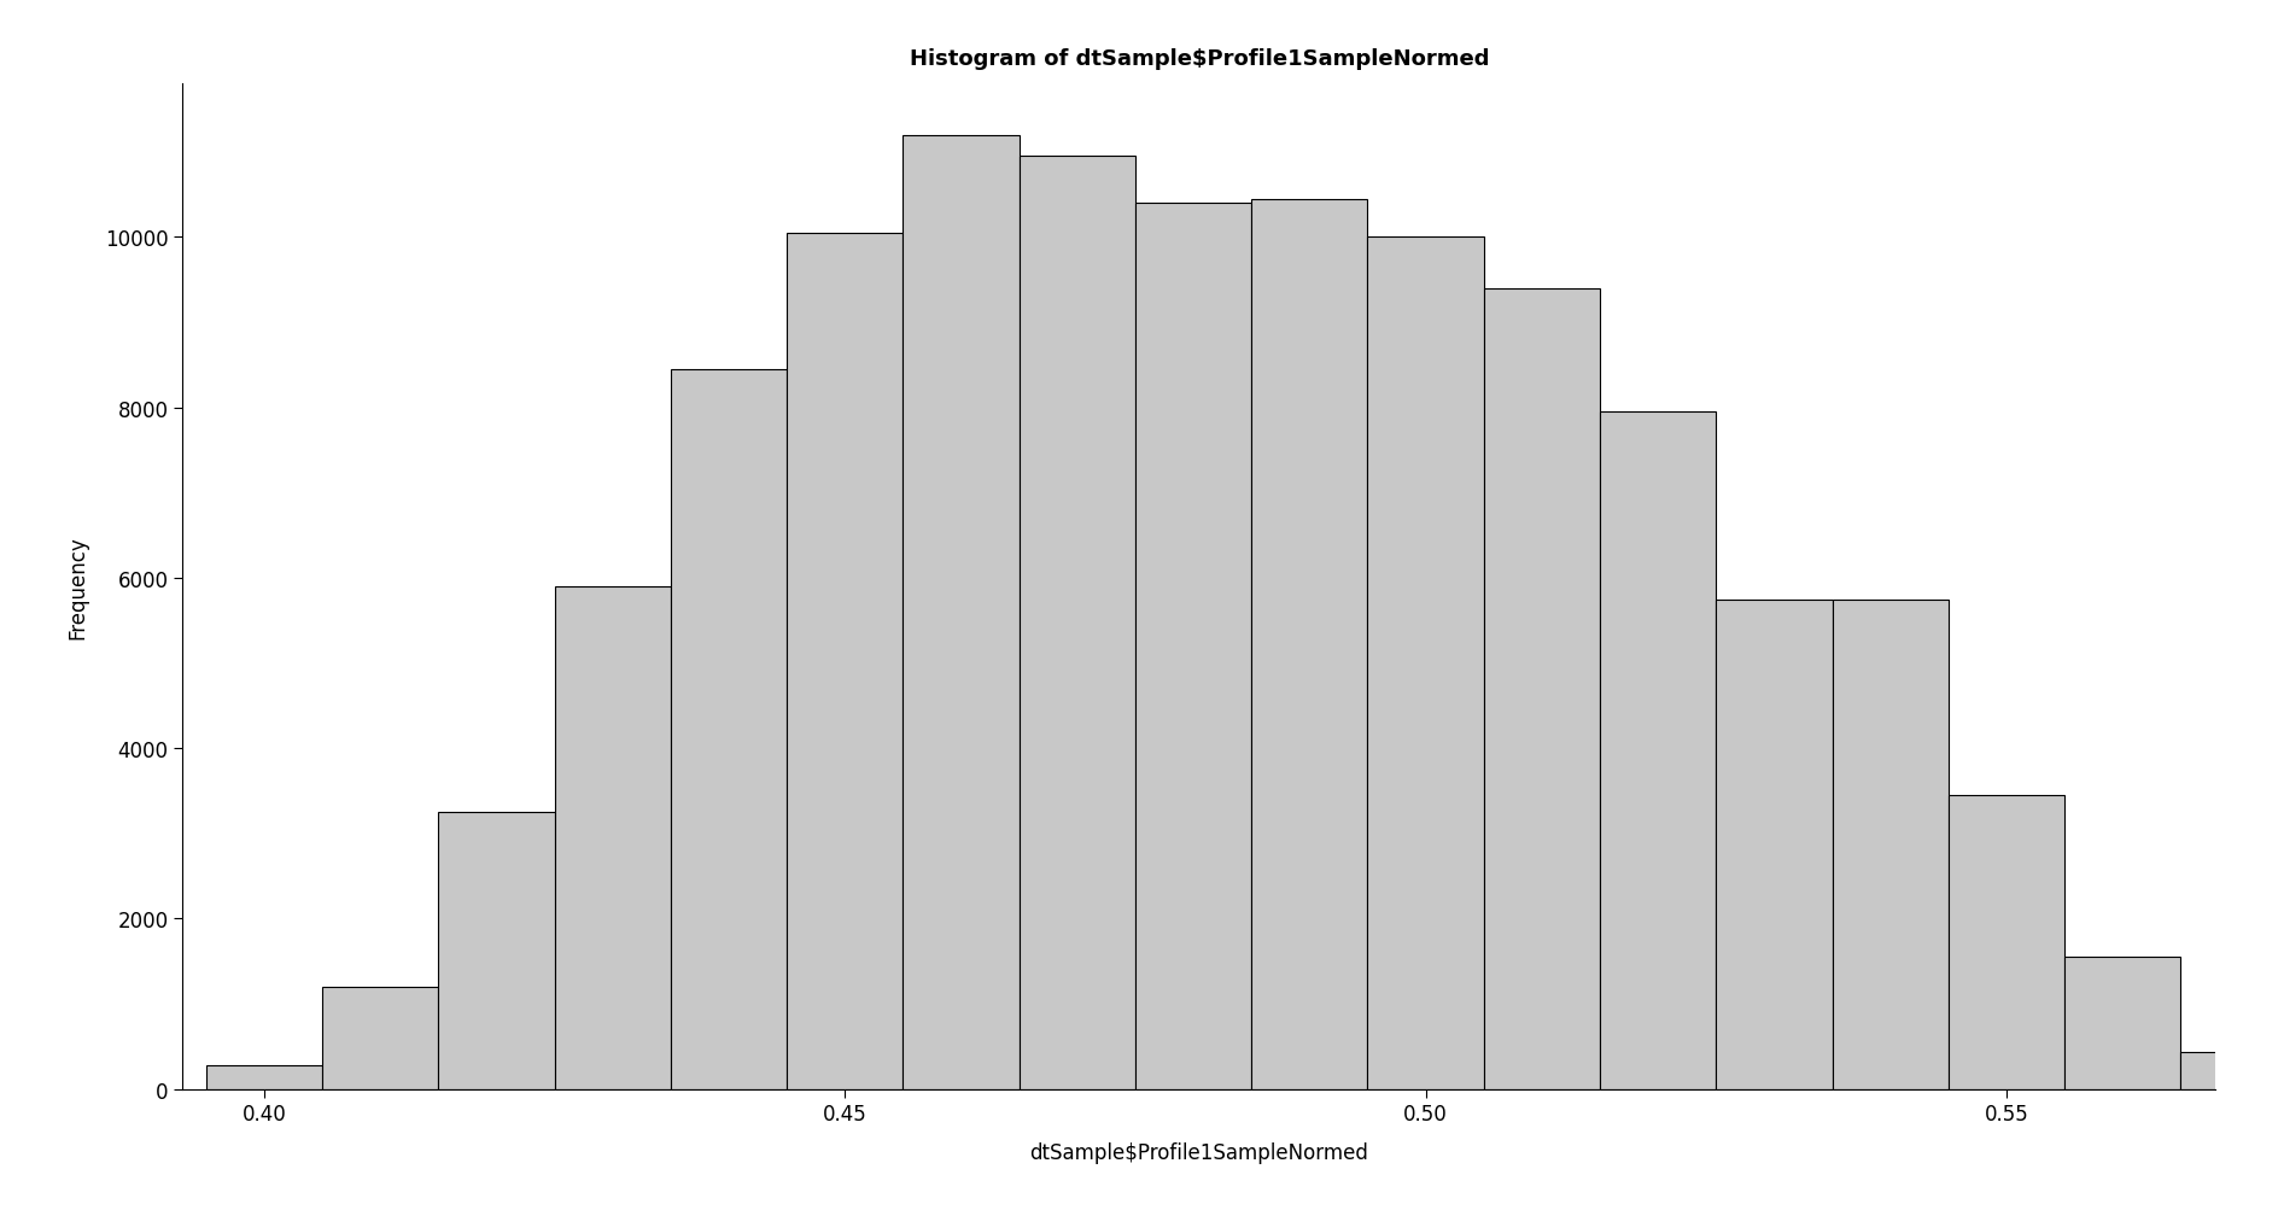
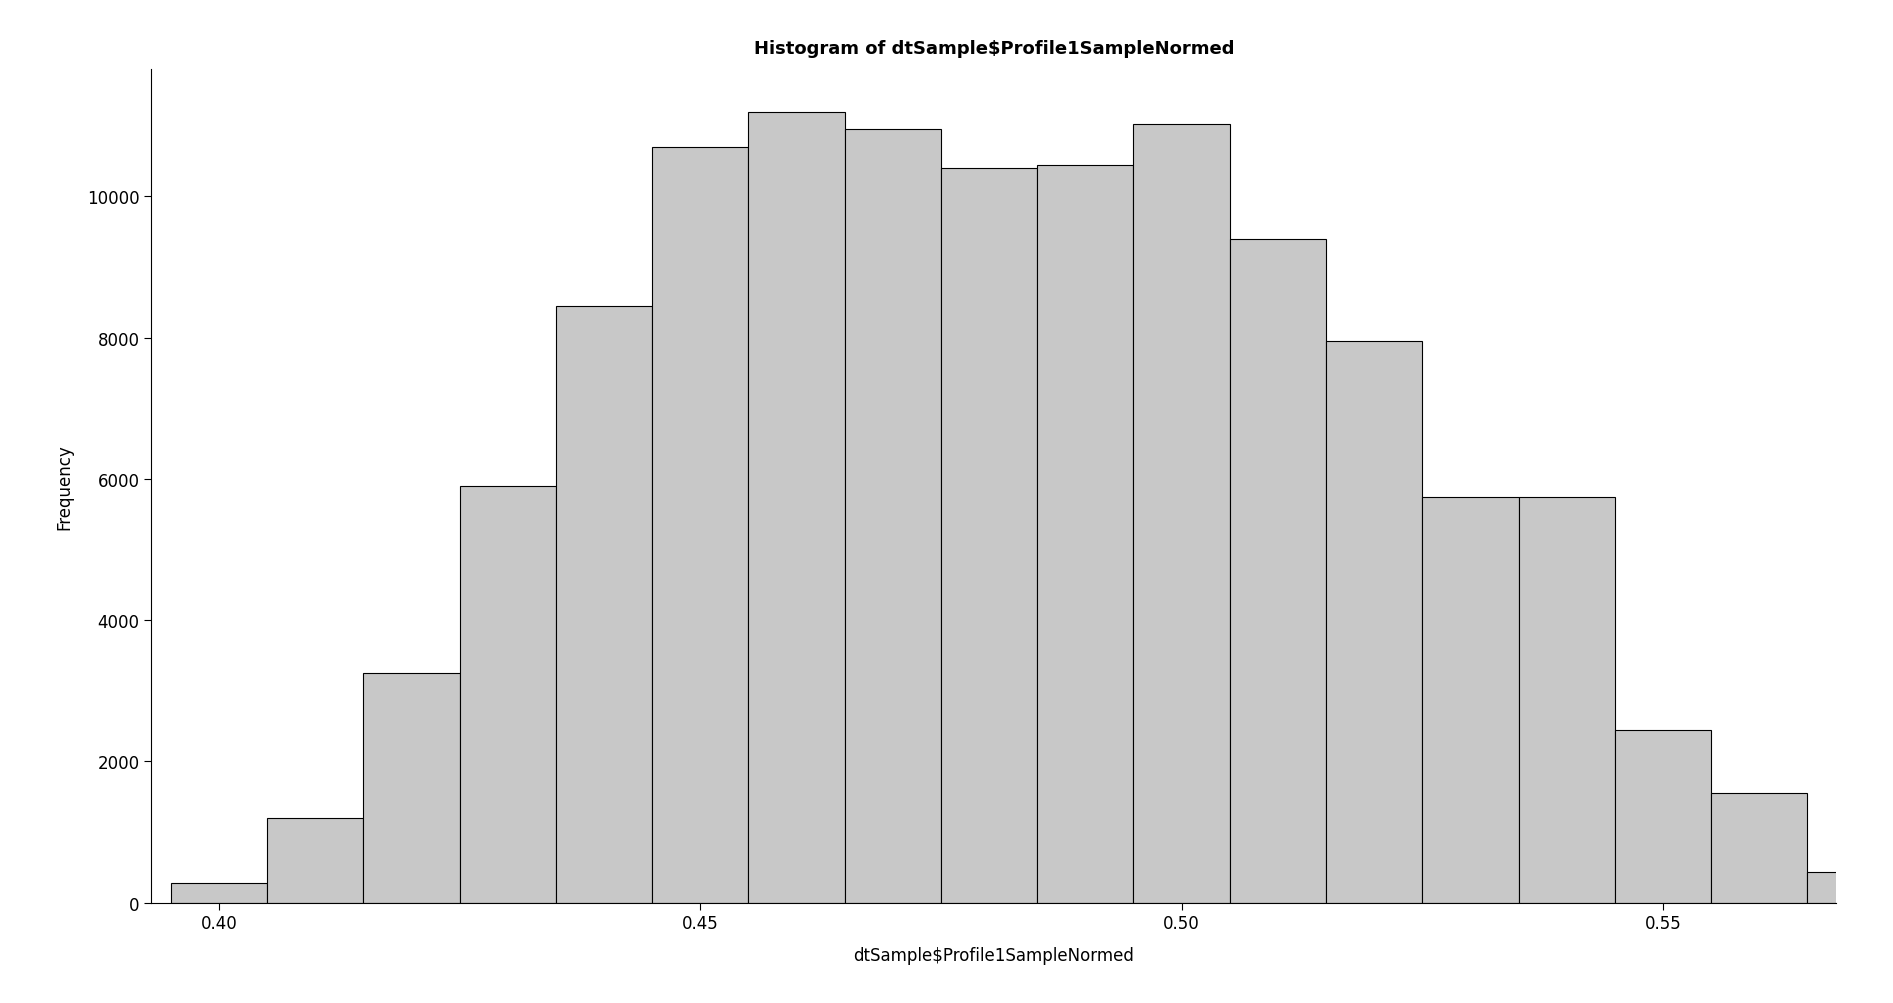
0.45: 10050 -> 10700
0.50: 10000 -> 11020
0.55: 3450 -> 2440
